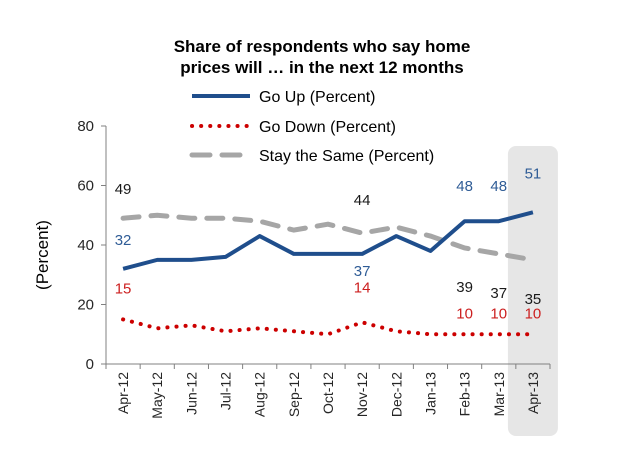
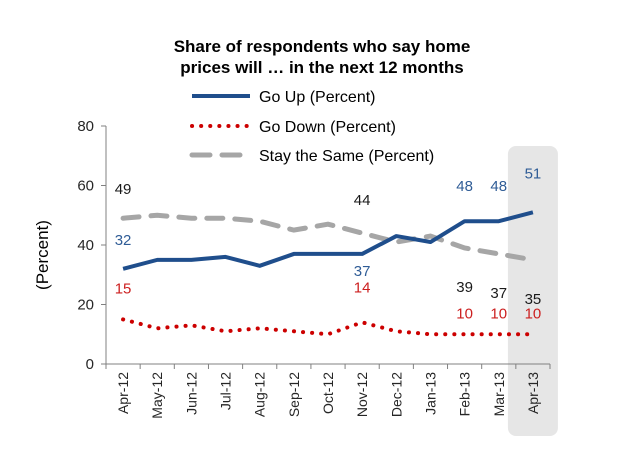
Go Up (Percent)/Aug-12: 43 -> 33
Stay the Same (Percent)/Dec-12: 46 -> 41
Go Up (Percent)/Jan-13: 38 -> 41
